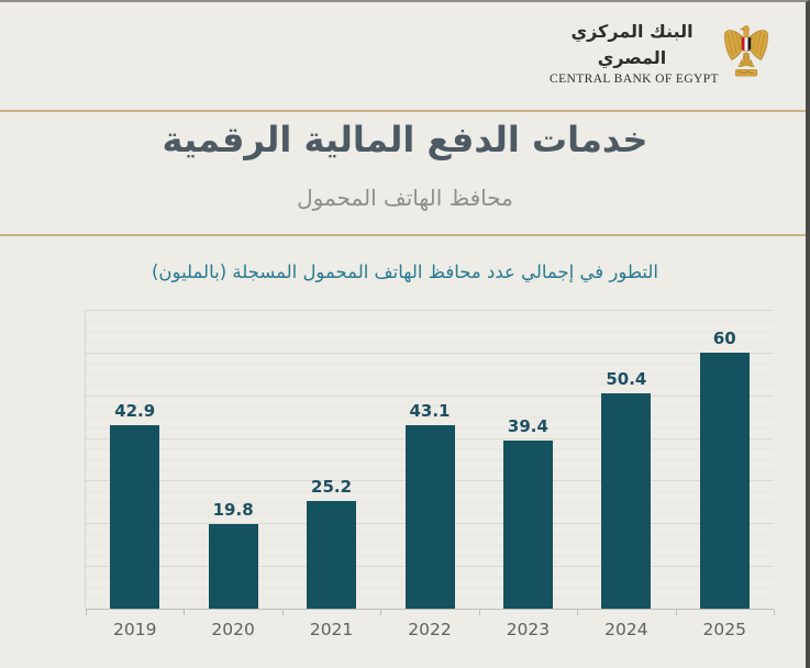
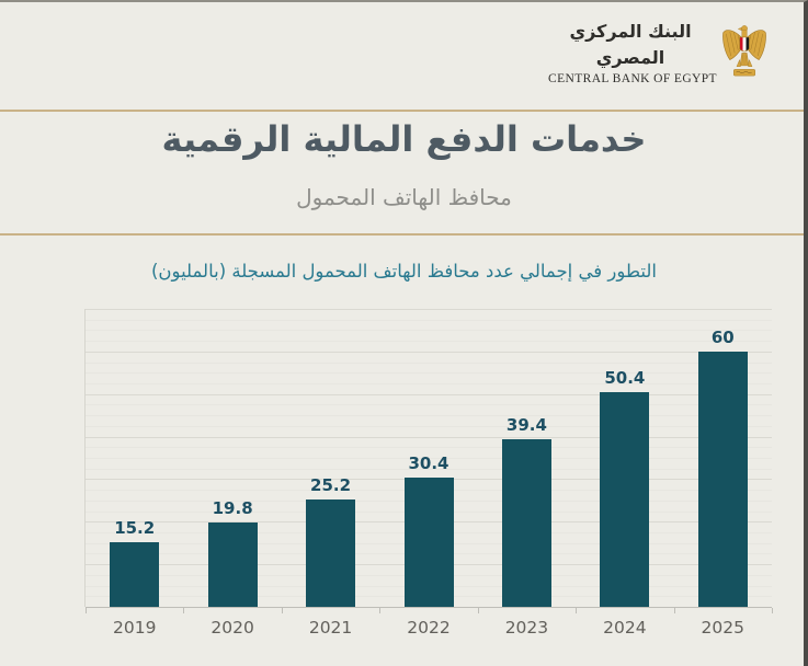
2019: 42.9 -> 15.2
2022: 43.1 -> 30.4
